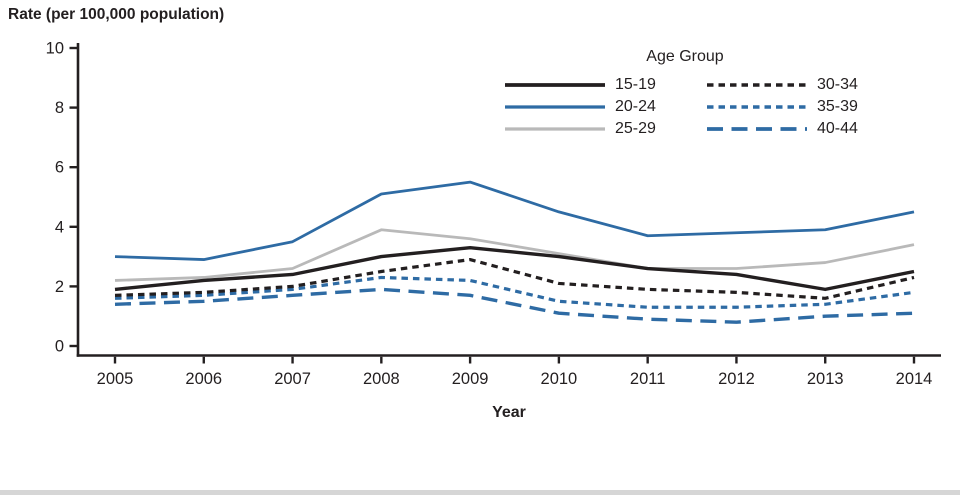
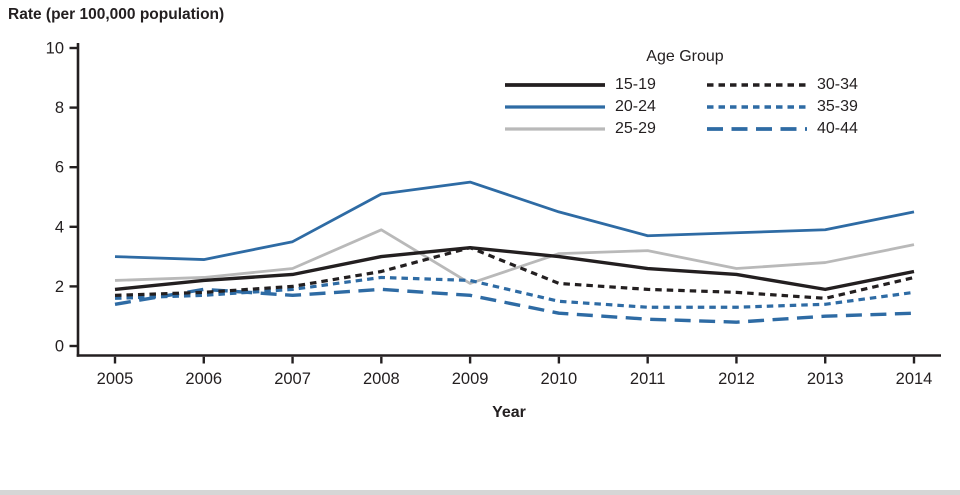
40-44/2006: 1.5 -> 1.9
25-29/2009: 3.6 -> 2.1
30-34/2009: 2.9 -> 3.3
25-29/2011: 2.6 -> 3.2
